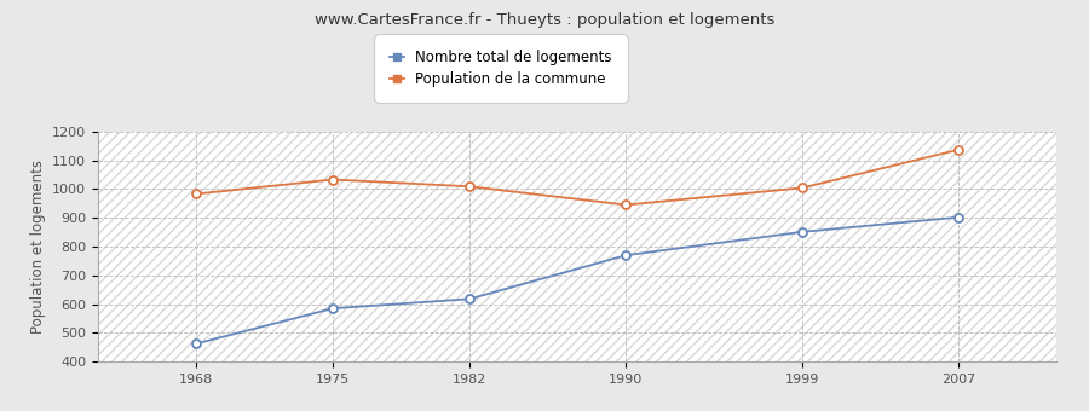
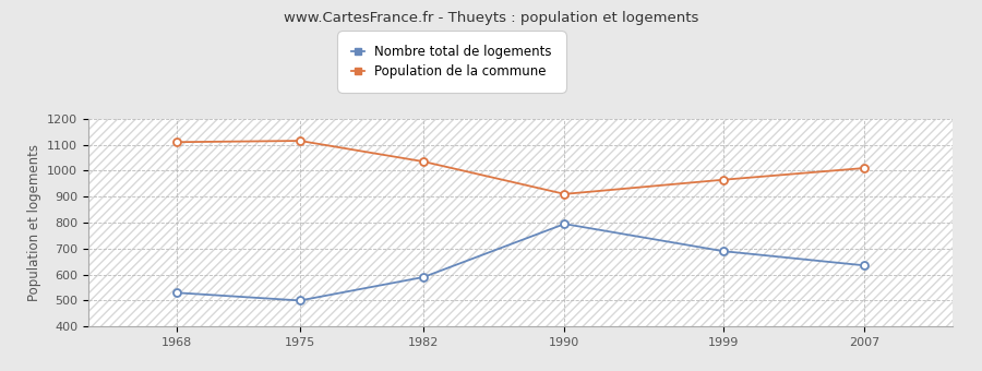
Nombre total de logements/1968: 462 -> 530
Population de la commune/1968: 983 -> 1110
Nombre total de logements/1975: 585 -> 500
Population de la commune/1975: 1033 -> 1115
Nombre total de logements/1982: 618 -> 590
Population de la commune/1982: 1009 -> 1035
Nombre total de logements/1990: 770 -> 795
Population de la commune/1990: 945 -> 910
Nombre total de logements/1999: 851 -> 690
Population de la commune/1999: 1004 -> 965
Nombre total de logements/2007: 902 -> 635
Population de la commune/2007: 1137 -> 1010
